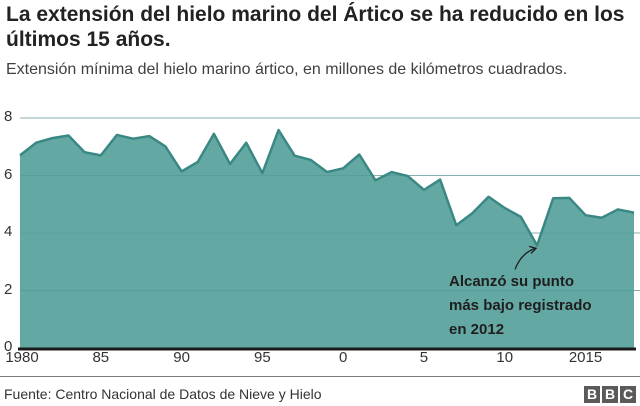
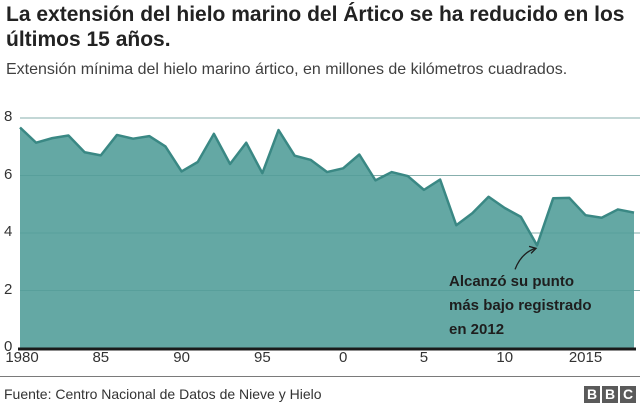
1980: 6.7 -> 7.7
